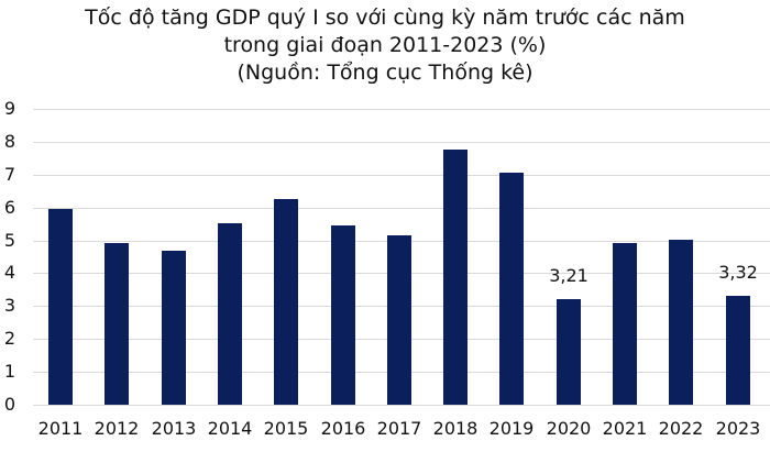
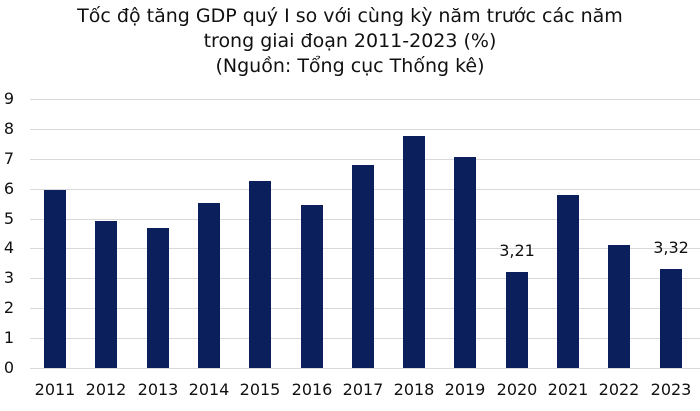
2017: 5.2 -> 6.8
2021: 4.9 -> 5.8
2022: 5.0 -> 4.1
